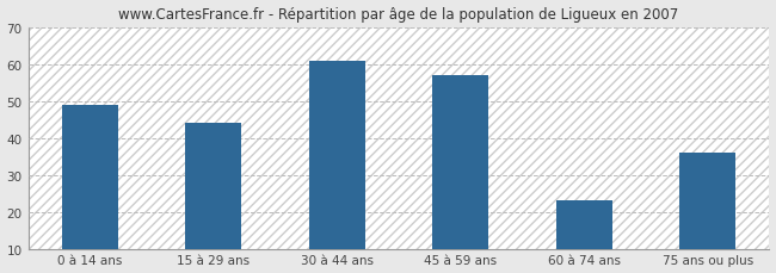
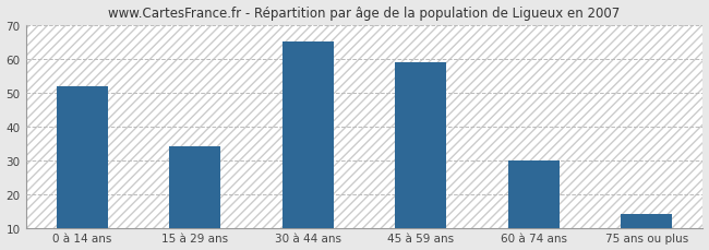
0 à 14 ans: 49 -> 52
15 à 29 ans: 44 -> 34
30 à 44 ans: 61 -> 65
45 à 59 ans: 57 -> 59
60 à 74 ans: 23 -> 30
75 ans ou plus: 36 -> 14
